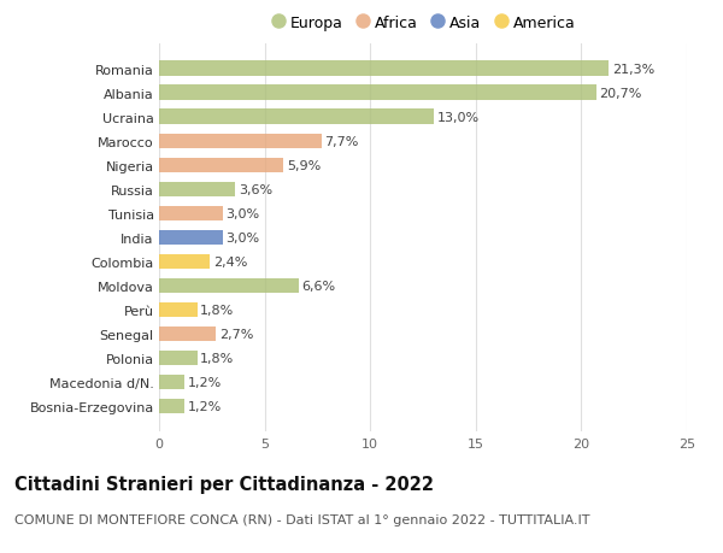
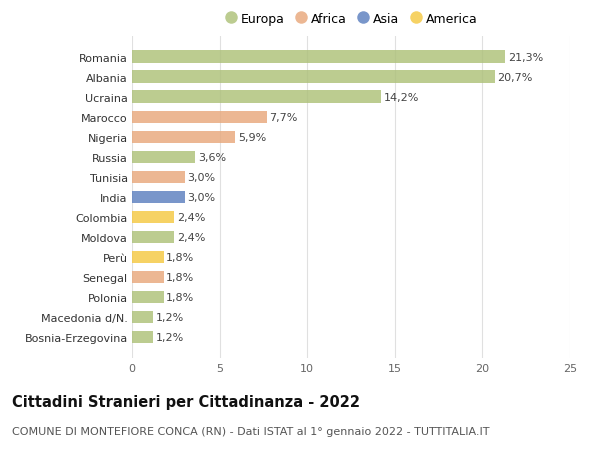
Ucraina: 13,0% -> 14,2%
Moldova: 6,6% -> 2,4%
Senegal: 2,7% -> 1,8%
